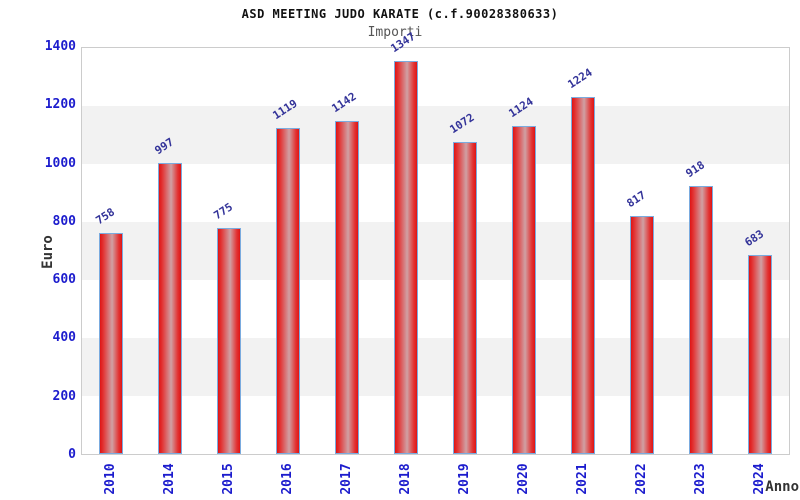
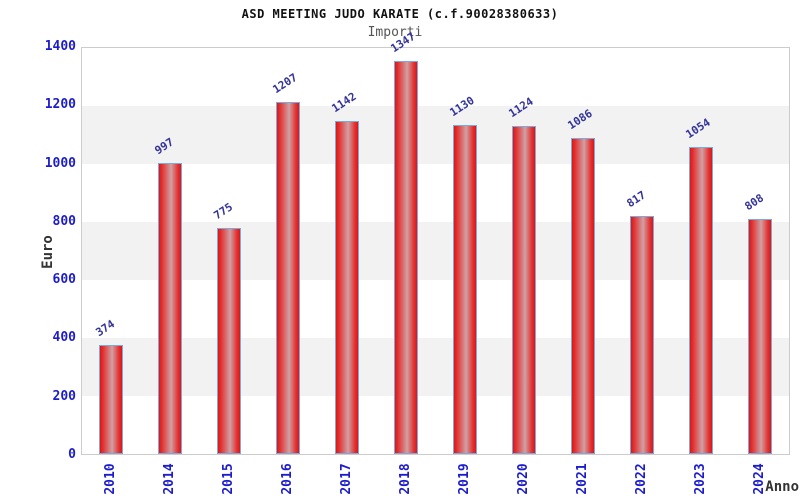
2010: 758 -> 374
2016: 1119 -> 1207
2019: 1072 -> 1130
2021: 1224 -> 1086
2023: 918 -> 1054
2024: 683 -> 808
